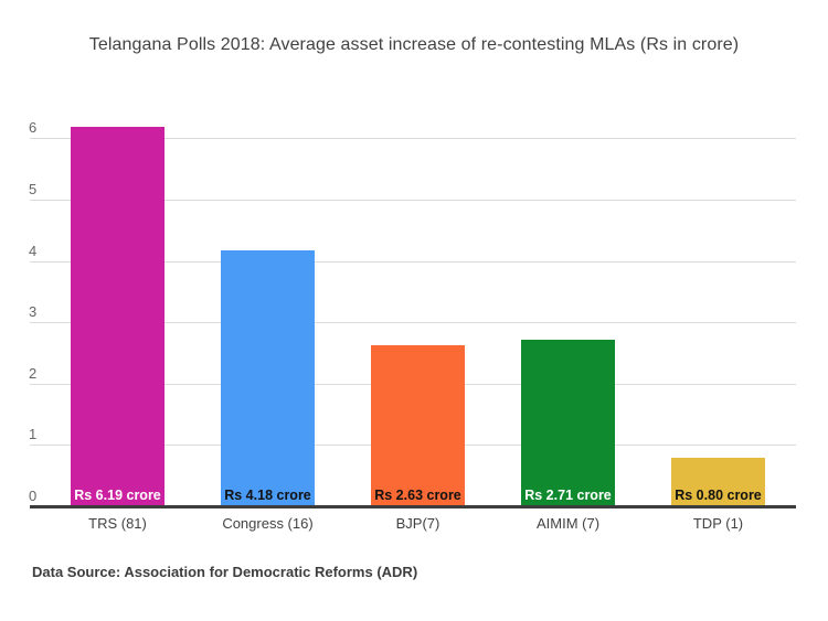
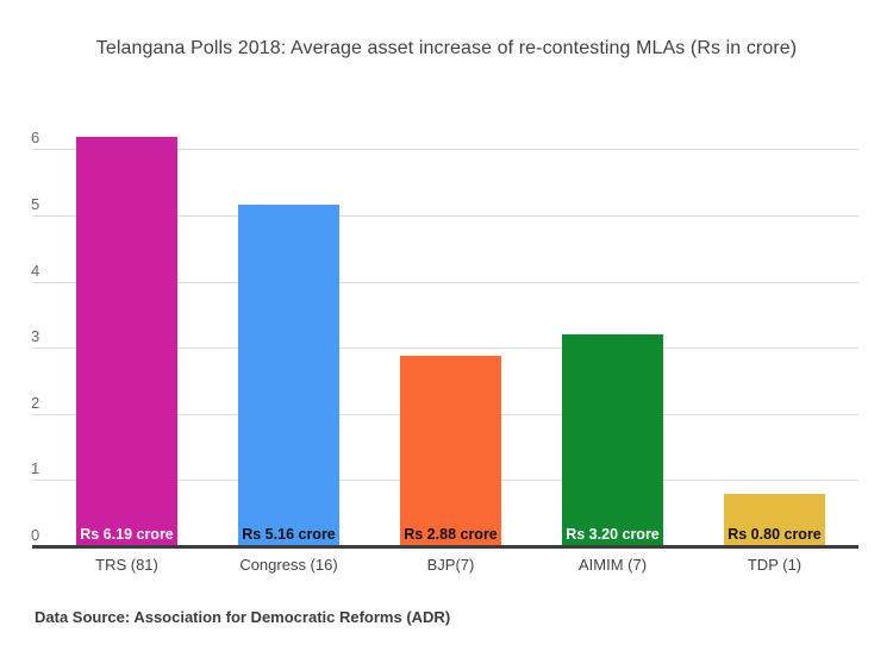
Congress (16): 4.18 -> 5.16
BJP(7): 2.63 -> 2.88
AIMIM (7): 2.71 -> 3.20
